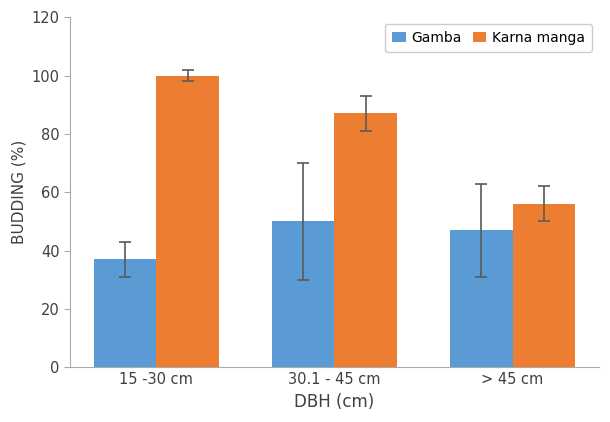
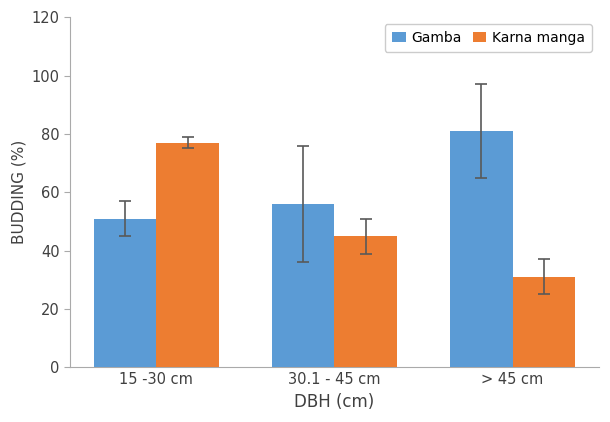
Gamba/15 -30 cm: 37 -> 51
Karna manga/15 -30 cm: 100 -> 77
Gamba/30.1 - 45 cm: 50 -> 56
Karna manga/30.1 - 45 cm: 87 -> 45
Gamba/> 45 cm: 47 -> 81
Karna manga/> 45 cm: 56 -> 31
